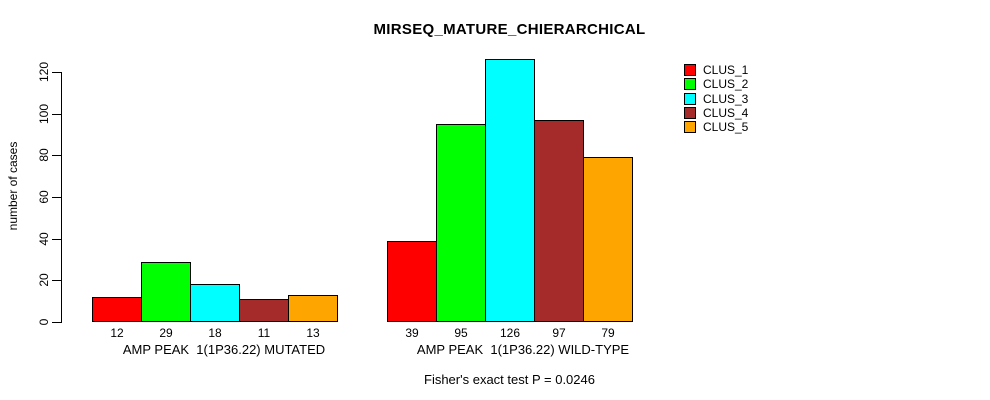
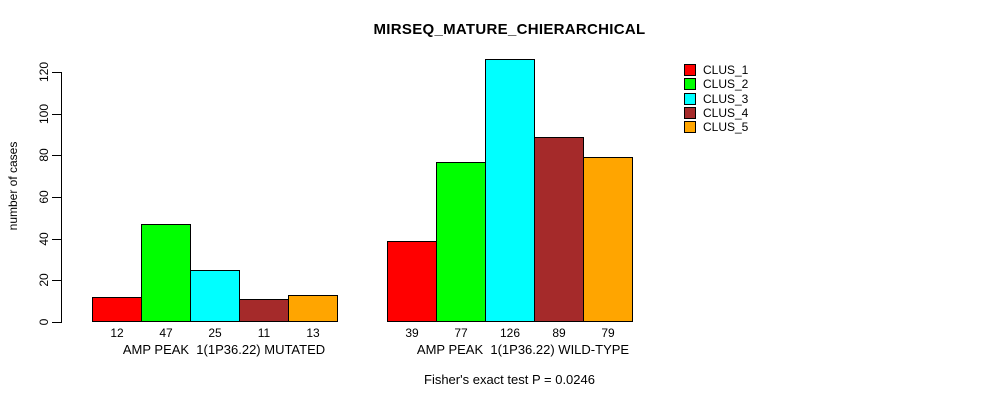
CLUS_2/AMP PEAK 1(1P36.22) MUTATED: 29 -> 47
CLUS_3/AMP PEAK 1(1P36.22) MUTATED: 18 -> 25
CLUS_2/AMP PEAK 1(1P36.22) WILD-TYPE: 95 -> 77
CLUS_4/AMP PEAK 1(1P36.22) WILD-TYPE: 97 -> 89
